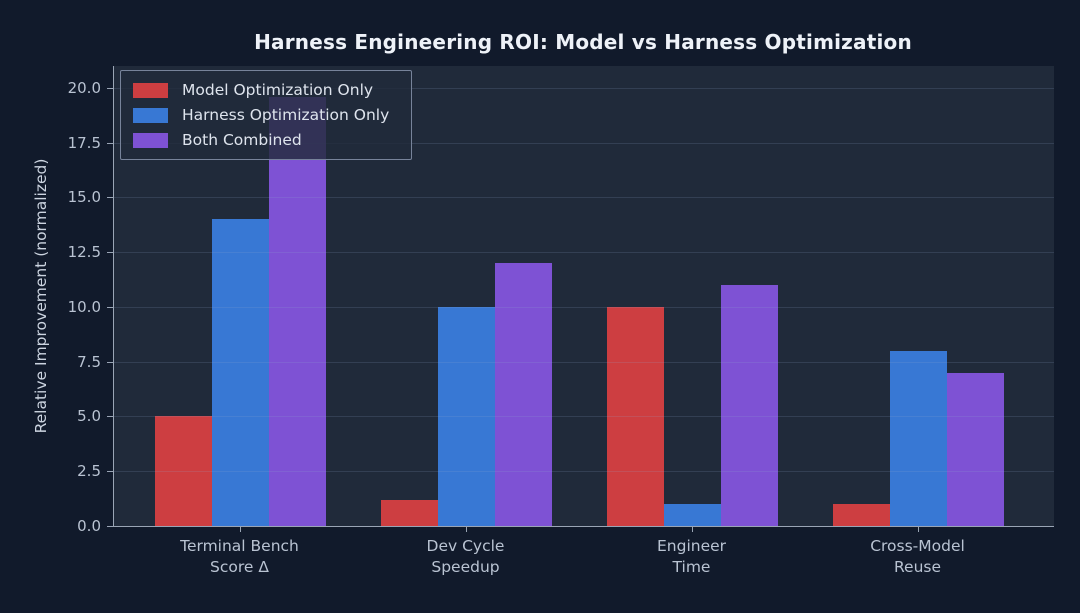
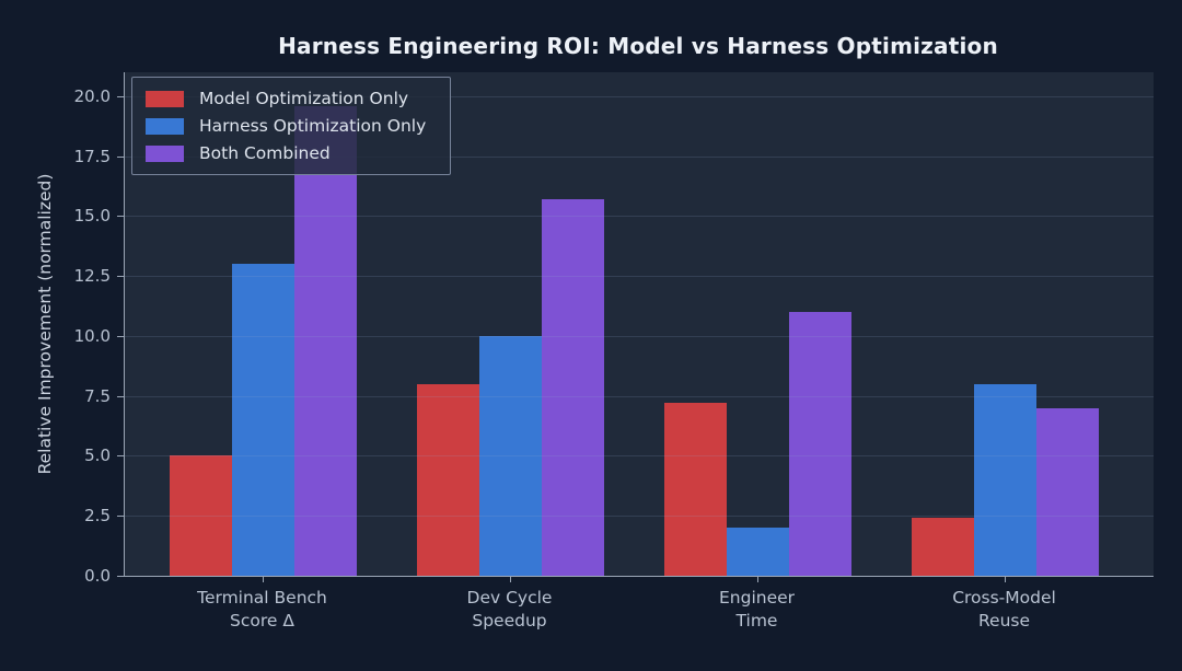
Harness Optimization Only/Terminal Bench Score Δ: 14 -> 13
Model Optimization Only/Dev Cycle Speedup: 1.2 -> 8.0
Both Combined/Dev Cycle Speedup: 12.0 -> 15.7
Model Optimization Only/Engineer Time: 10.0 -> 7.2
Harness Optimization Only/Engineer Time: 1 -> 2
Model Optimization Only/Cross-Model Reuse: 1.0 -> 2.4
